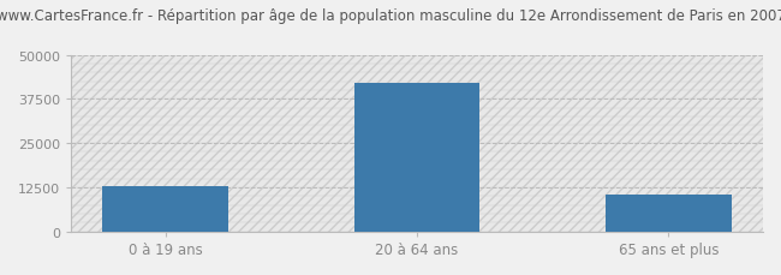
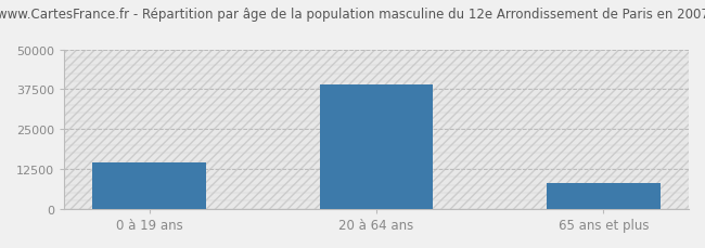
0 à 19 ans: 12700 -> 14500
20 à 64 ans: 42200 -> 39000
65 ans et plus: 10400 -> 8000
